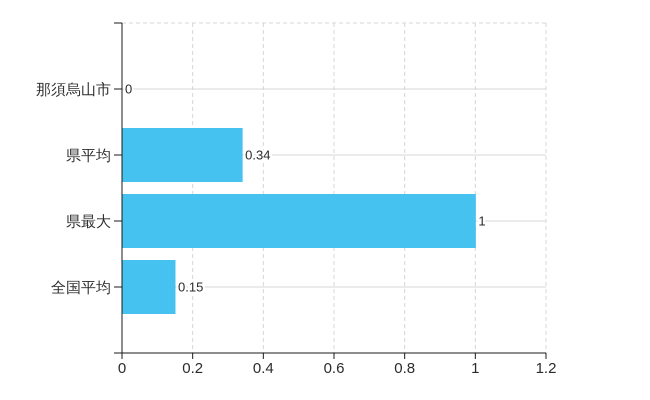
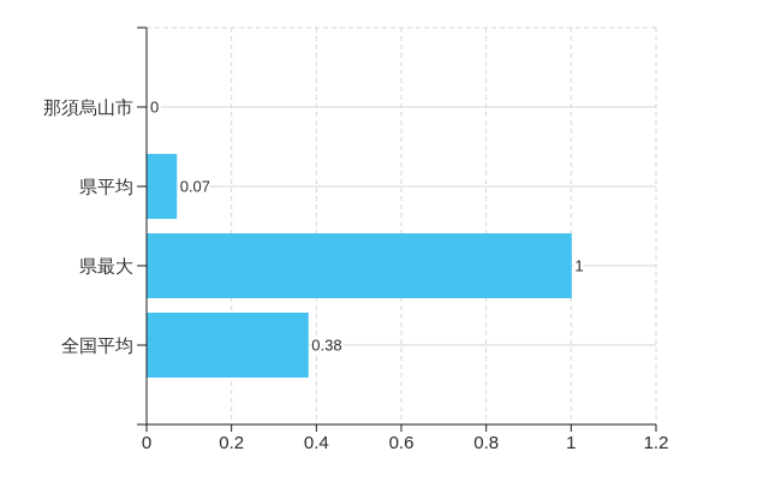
県平均: 0.34 -> 0.07
全国平均: 0.15 -> 0.38
